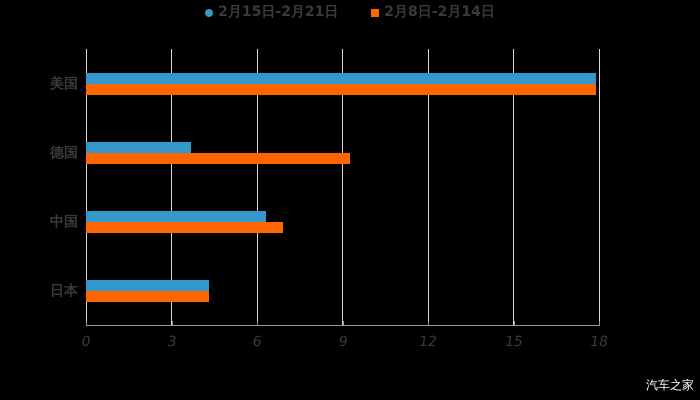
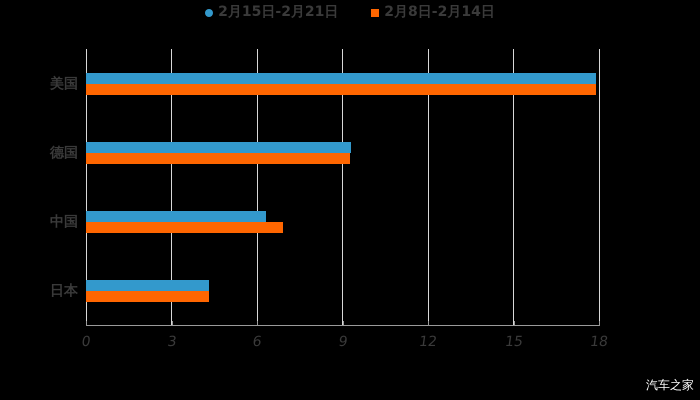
2月15日-2月21日/德国: 3.7 -> 9.3
